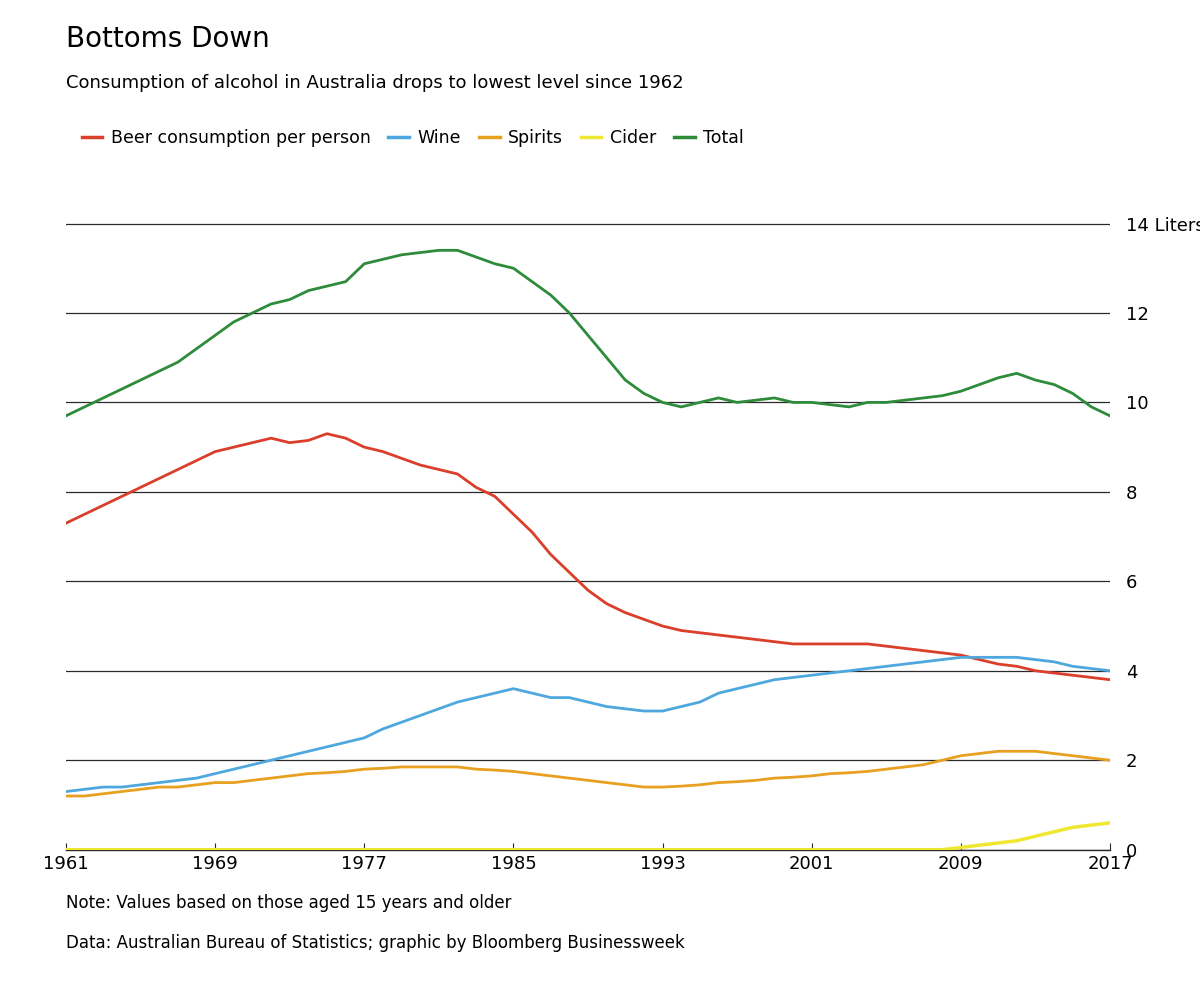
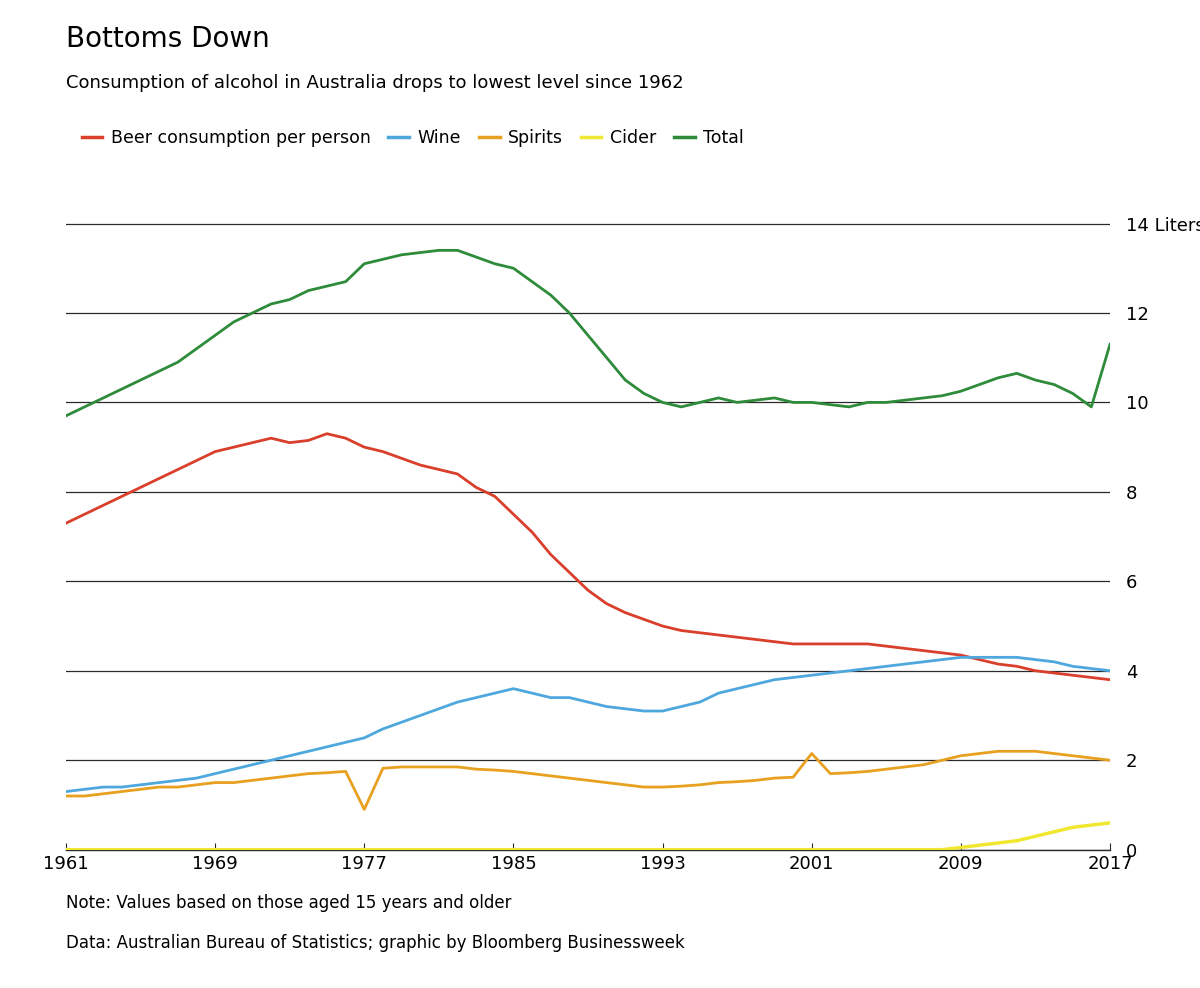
Spirits/1977: 1.80 -> 0.90
Spirits/2001: 1.65 -> 2.15
Total/2017: 9.70 -> 11.30
